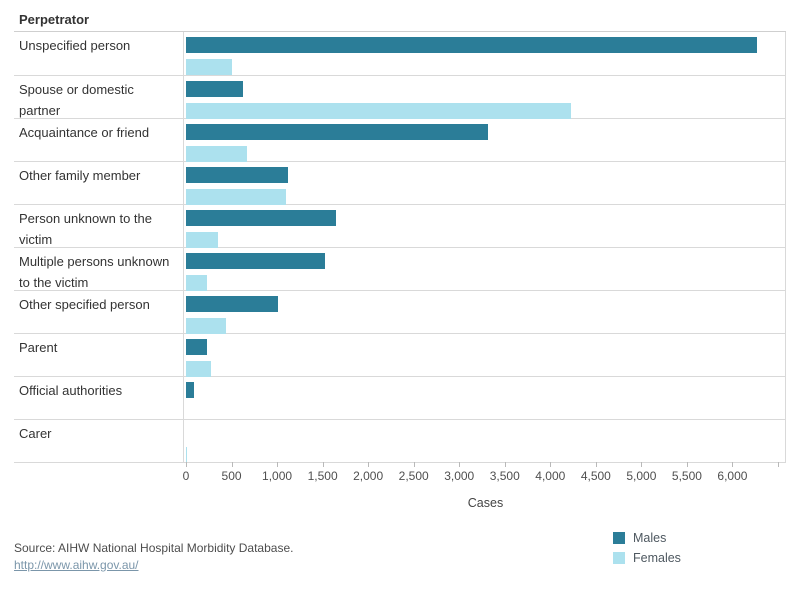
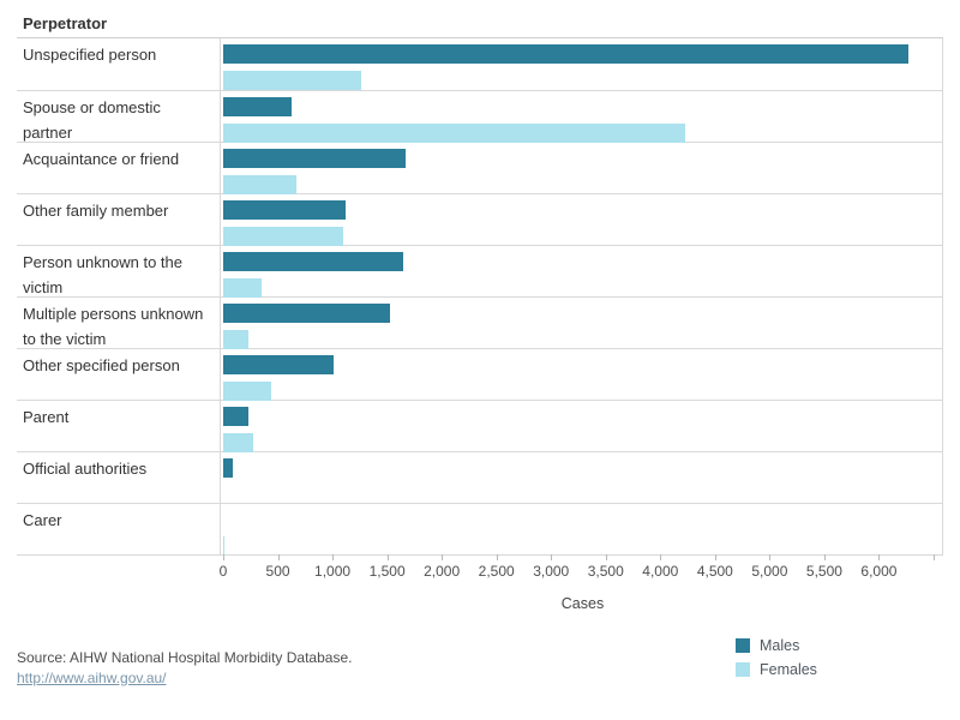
Females/Unspecified person: 500 -> 1300
Males/Acquaintance or friend: 3300 -> 1700
